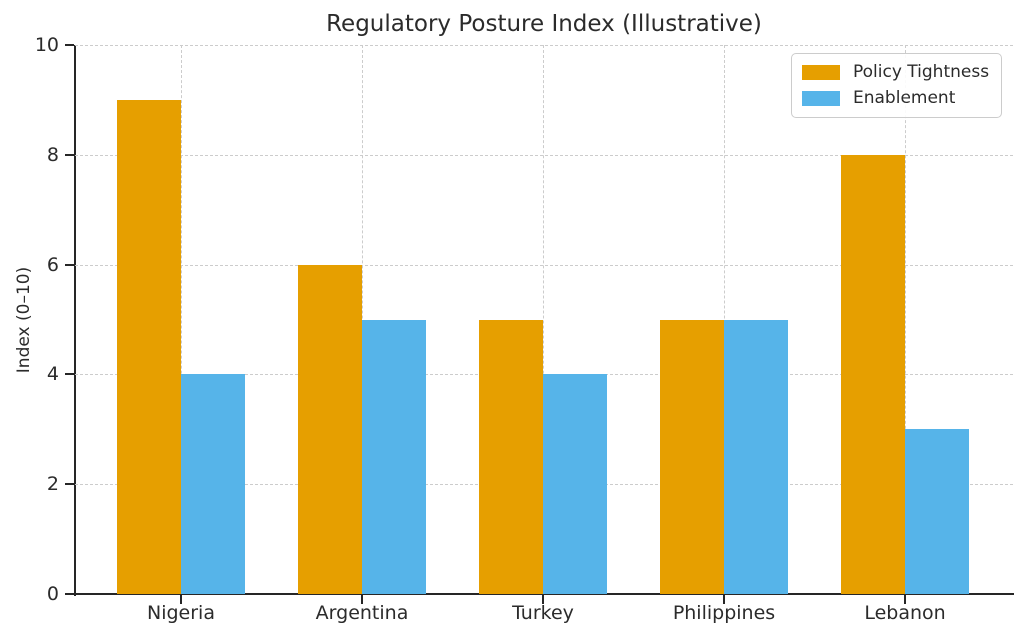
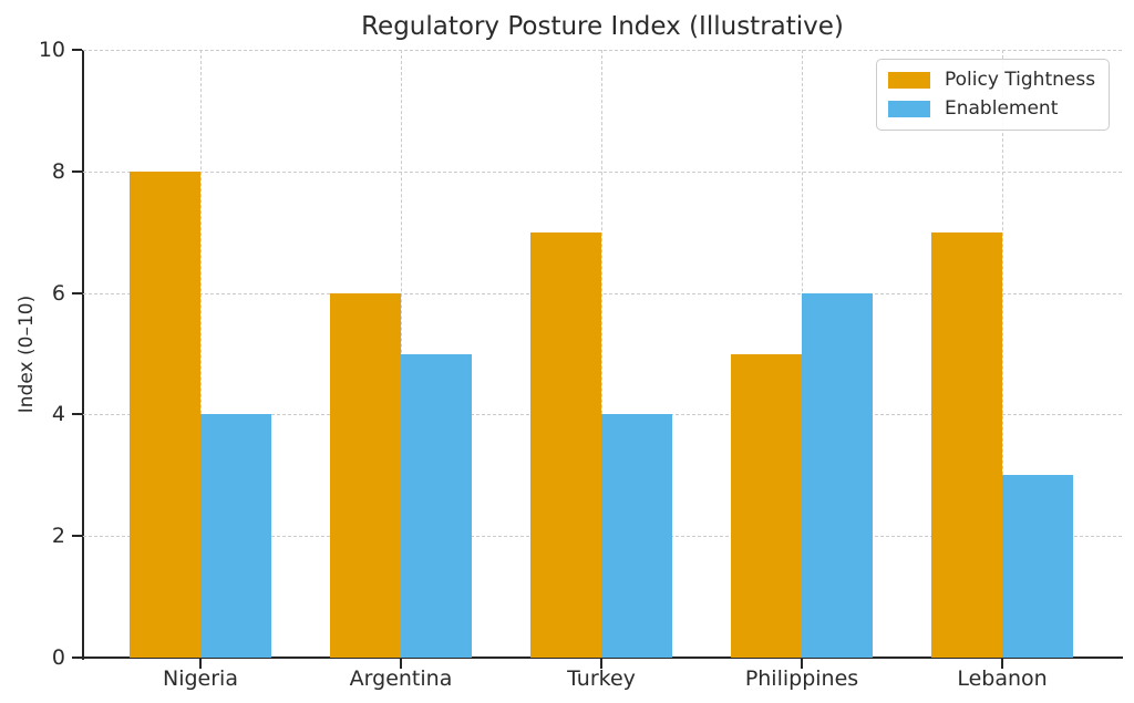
Policy Tightness/Nigeria: 9 -> 8
Policy Tightness/Turkey: 5 -> 7
Enablement/Philippines: 5 -> 6
Policy Tightness/Lebanon: 8 -> 7
